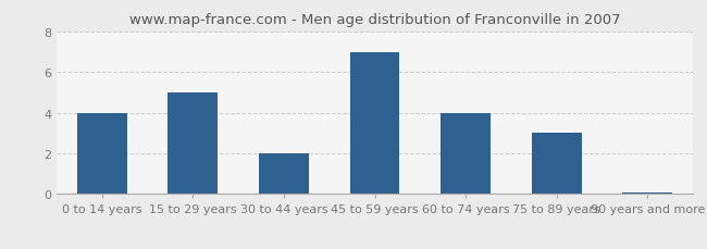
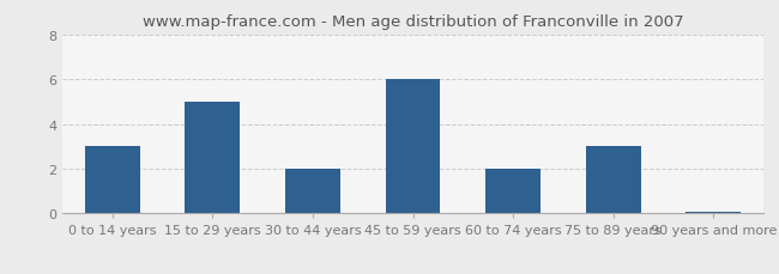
0 to 14 years: 4.0 -> 3.0
45 to 59 years: 7.0 -> 6.0
60 to 74 years: 4.0 -> 2.0
